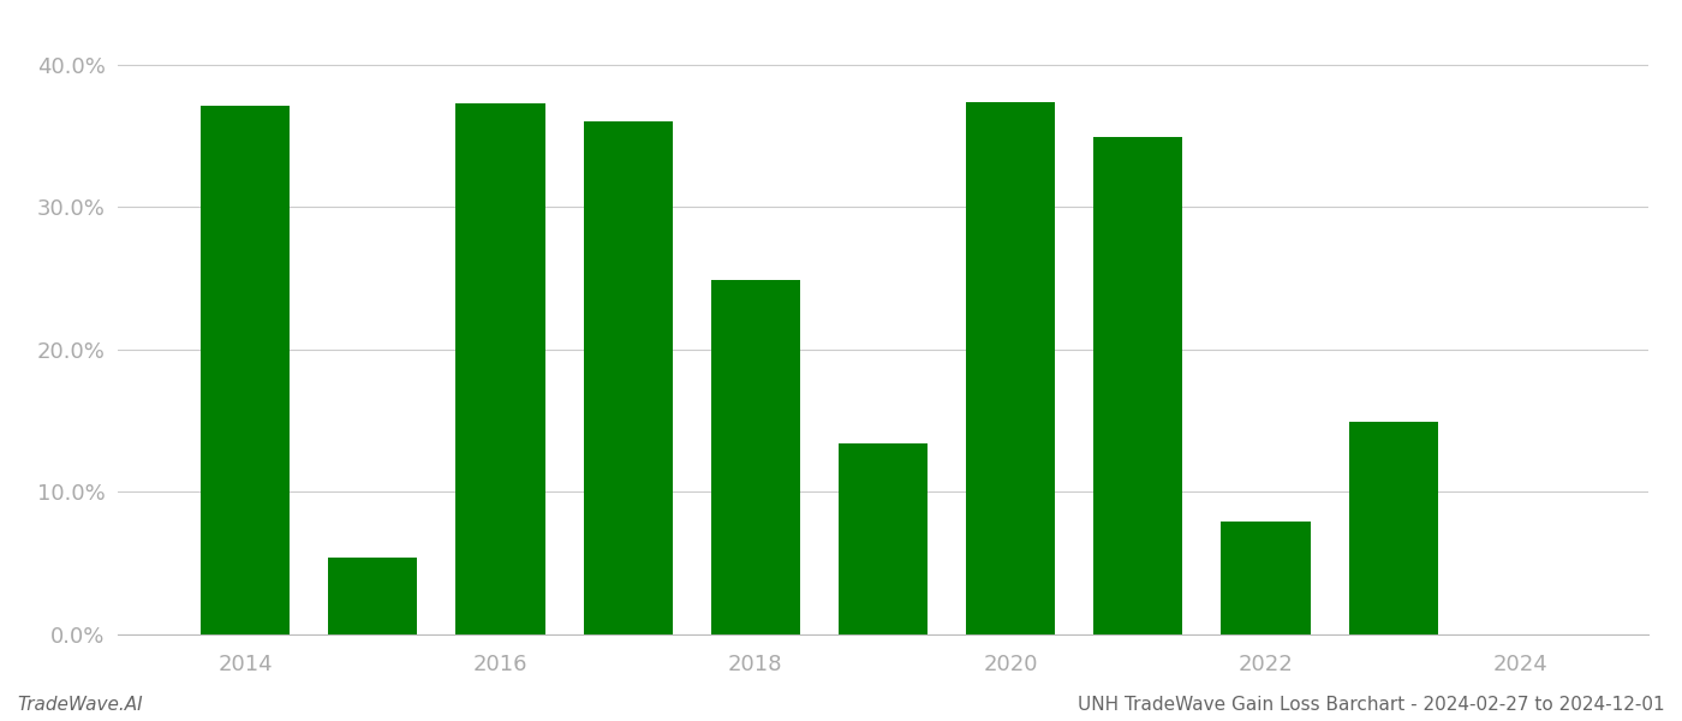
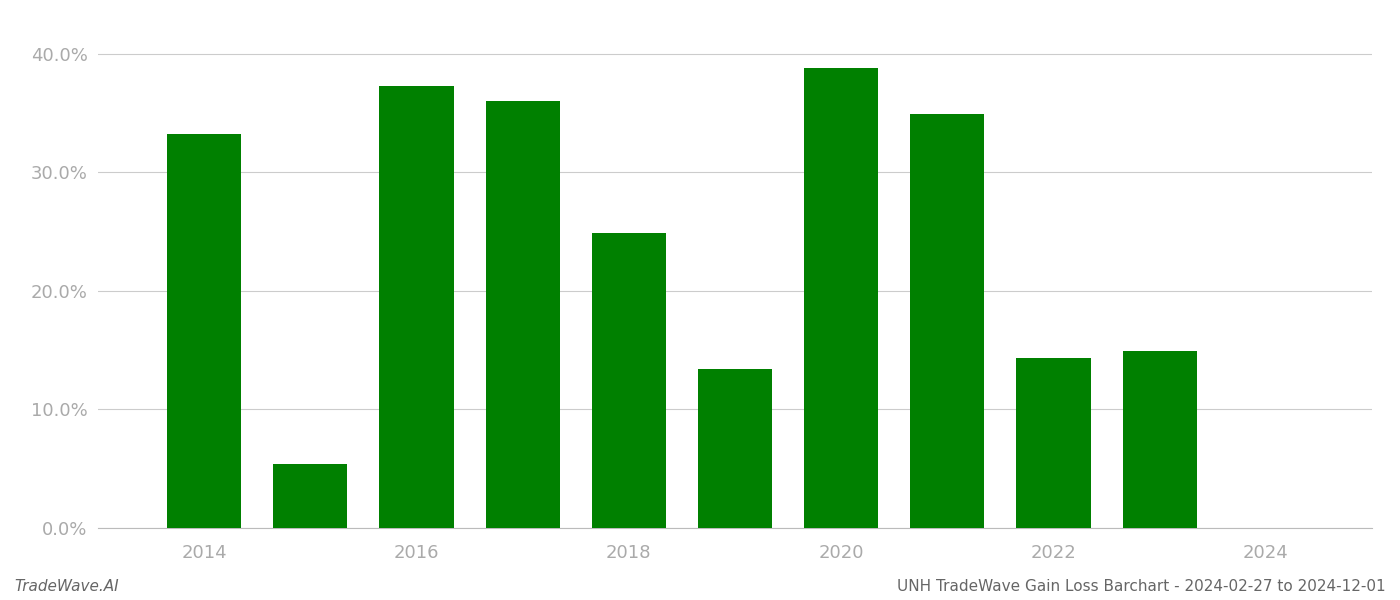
2014: 37.1% -> 33.2%
2020: 37.4% -> 38.8%
2022: 7.9% -> 14.3%
